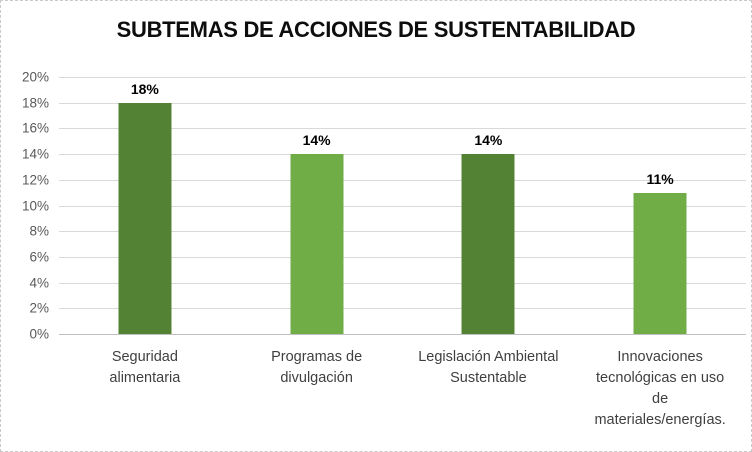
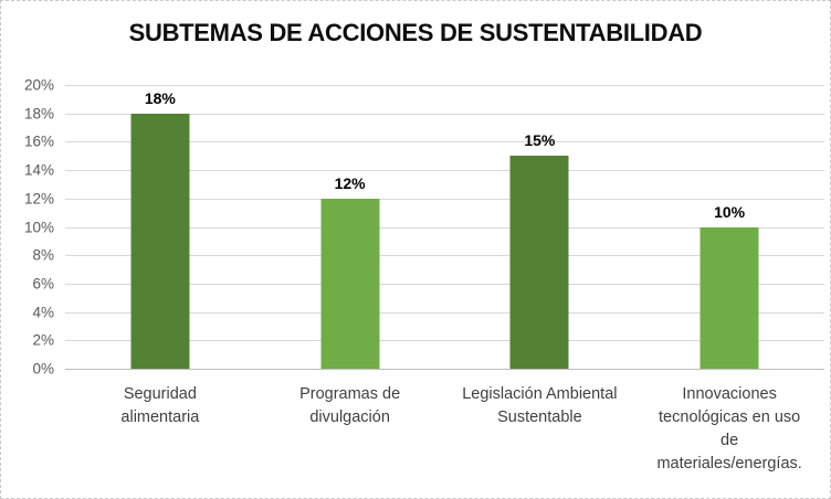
Programas de divulgación: 14% -> 12%
Legislación Ambiental Sustentable: 14% -> 15%
Innovaciones tecnológicas en uso de materiales/energías.: 11% -> 10%
